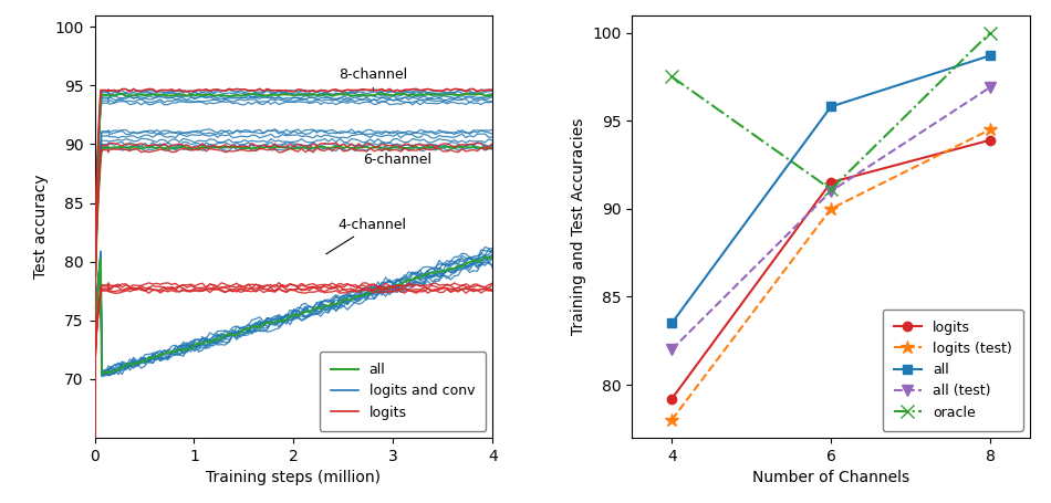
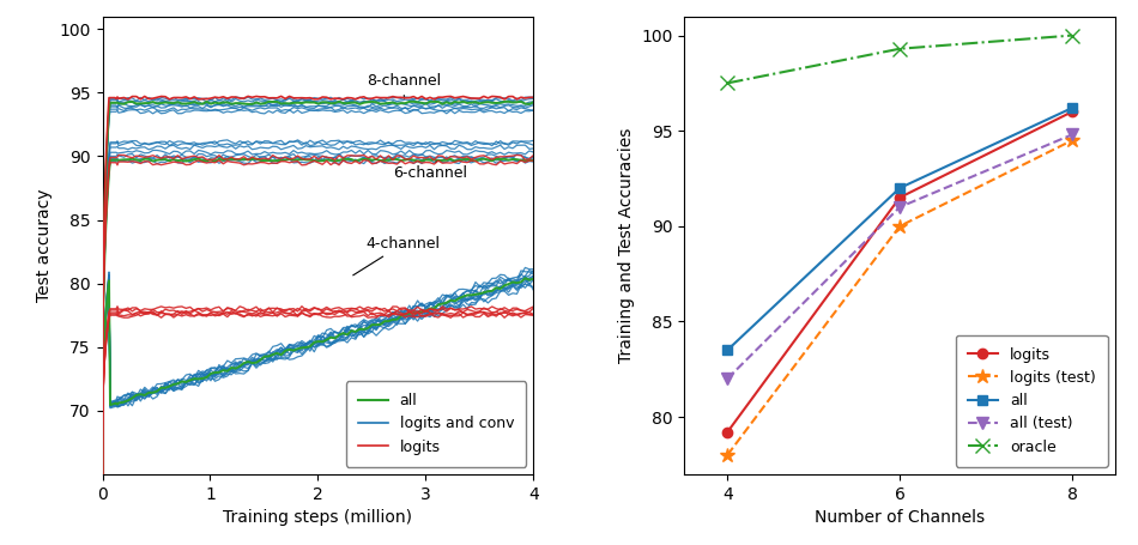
all/6: 95.8 -> 92.0
oracle/6: 91.1 -> 99.3
logits/8: 93.9 -> 96.0
all/8: 98.7 -> 96.2
all (test)/8: 96.9 -> 94.8
